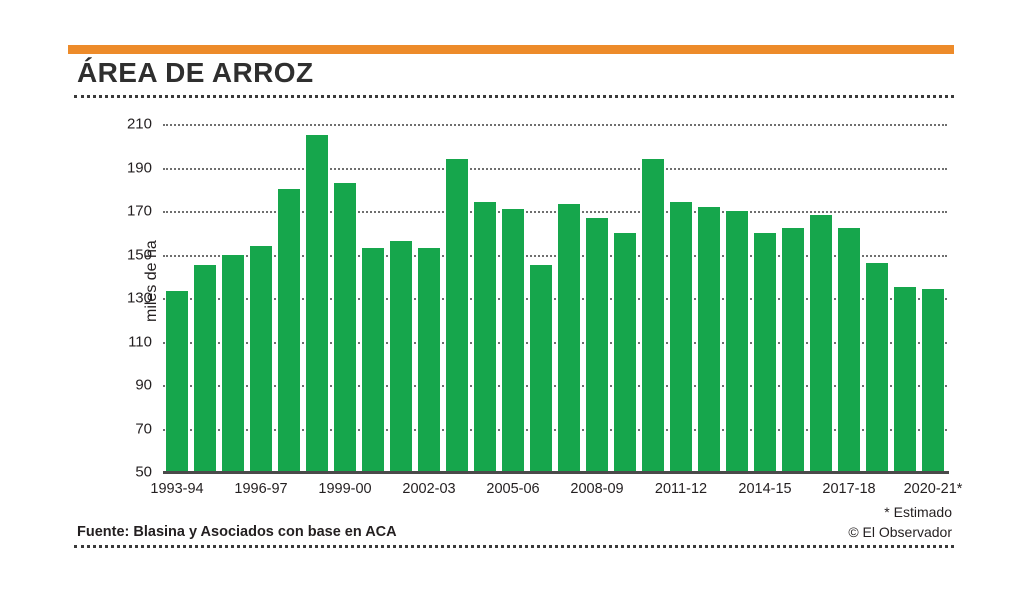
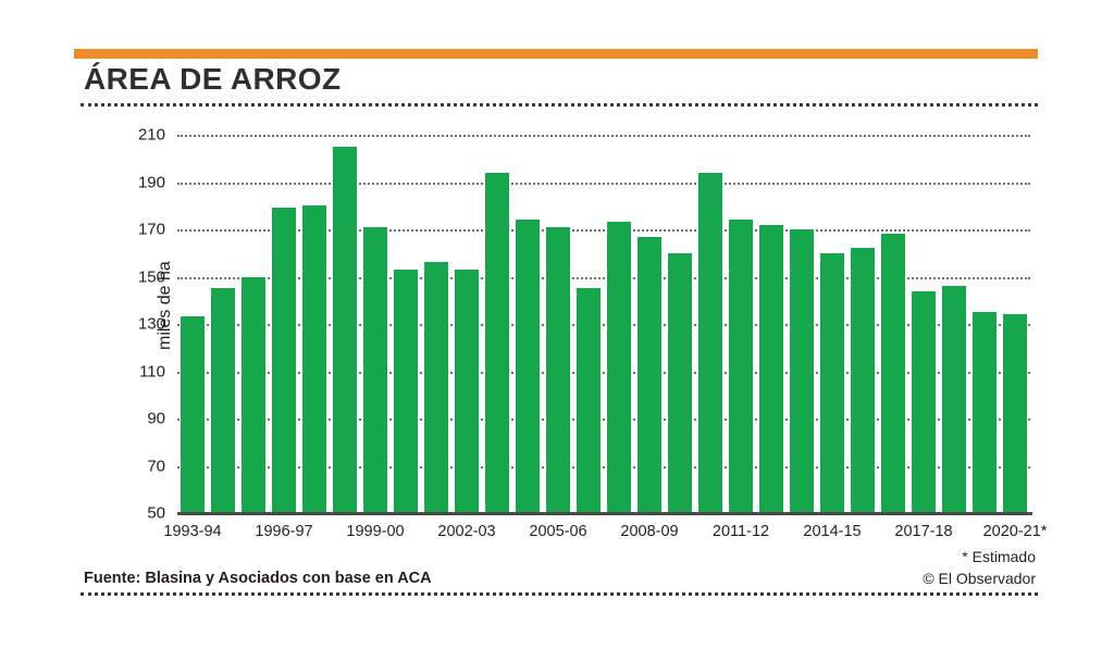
1996-97: 154 -> 179
1999-00: 183 -> 171
2017-18: 162 -> 144
